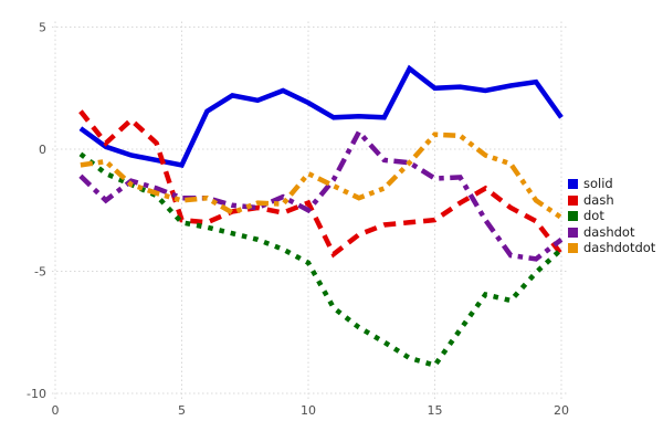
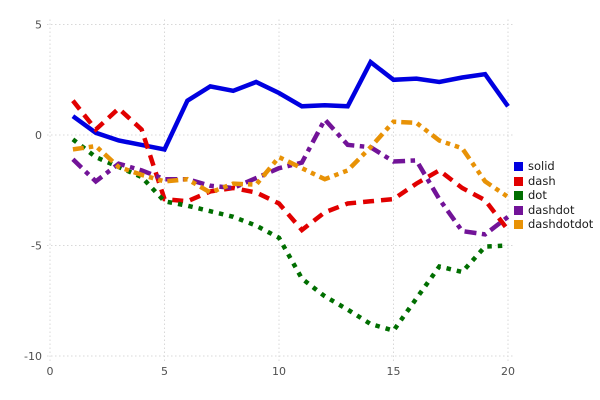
dash/10: -2.2 -> -3.1
dashdot/10: -2.5 -> -1.5
dot/20: -4.1 -> -5.0
